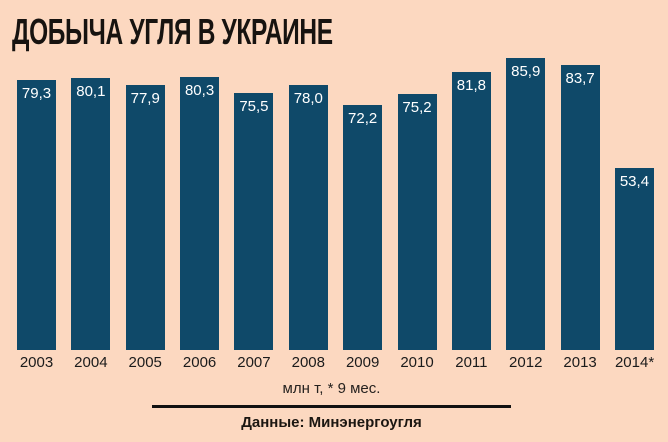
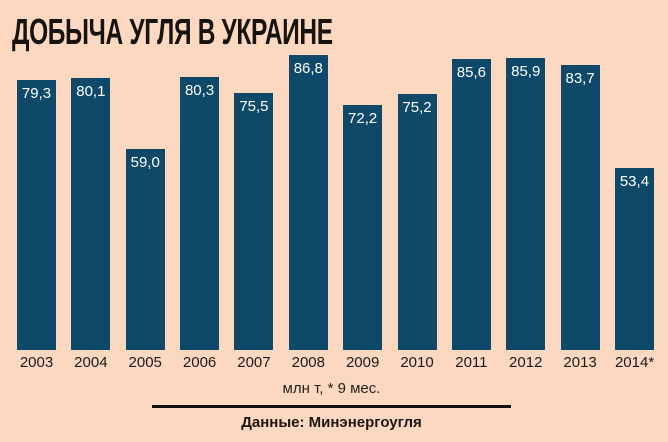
2005: 77,9 -> 59,0
2008: 78,0 -> 86,8
2011: 81,8 -> 85,6
